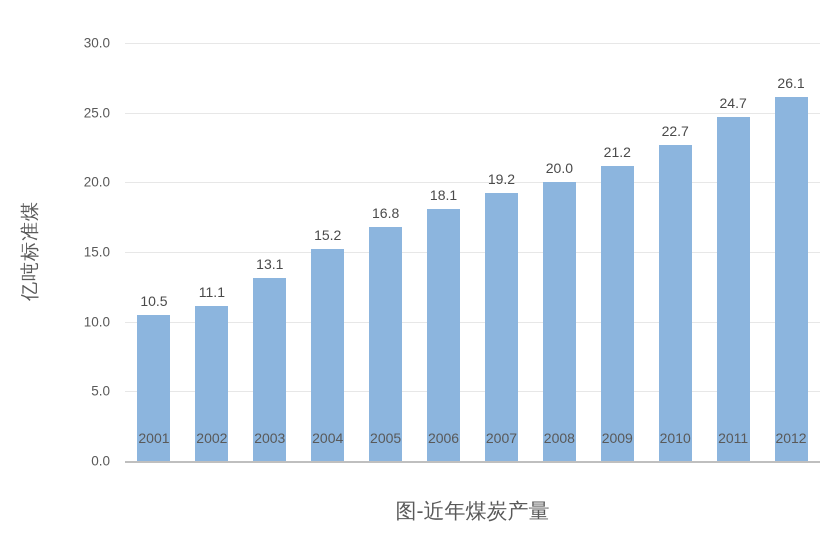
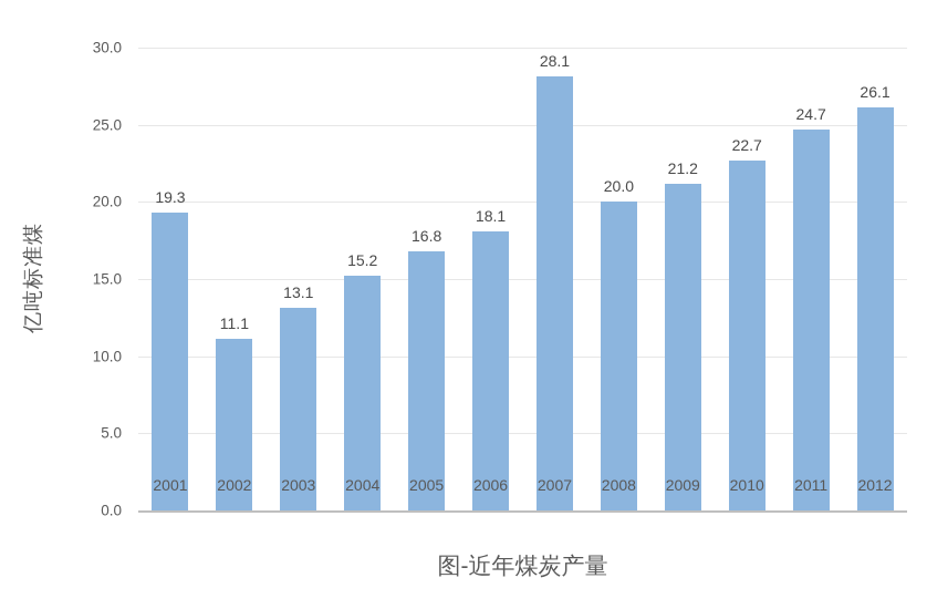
2001: 10.5 -> 19.3
2007: 19.2 -> 28.1
